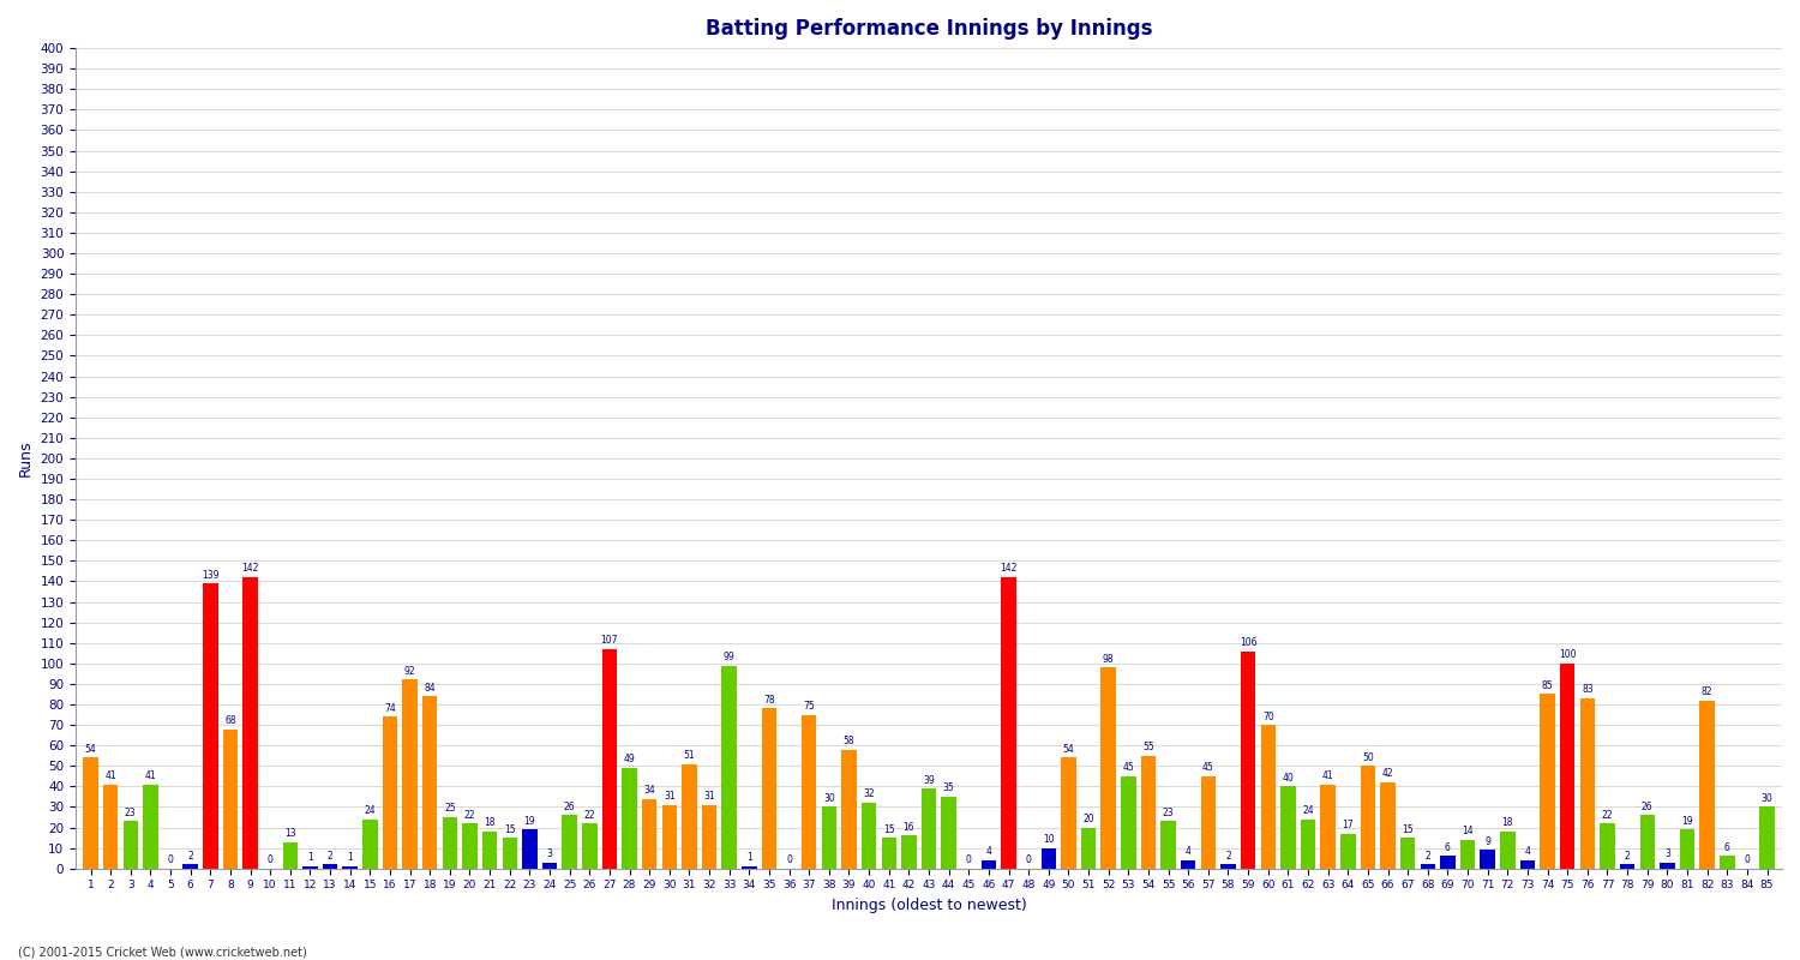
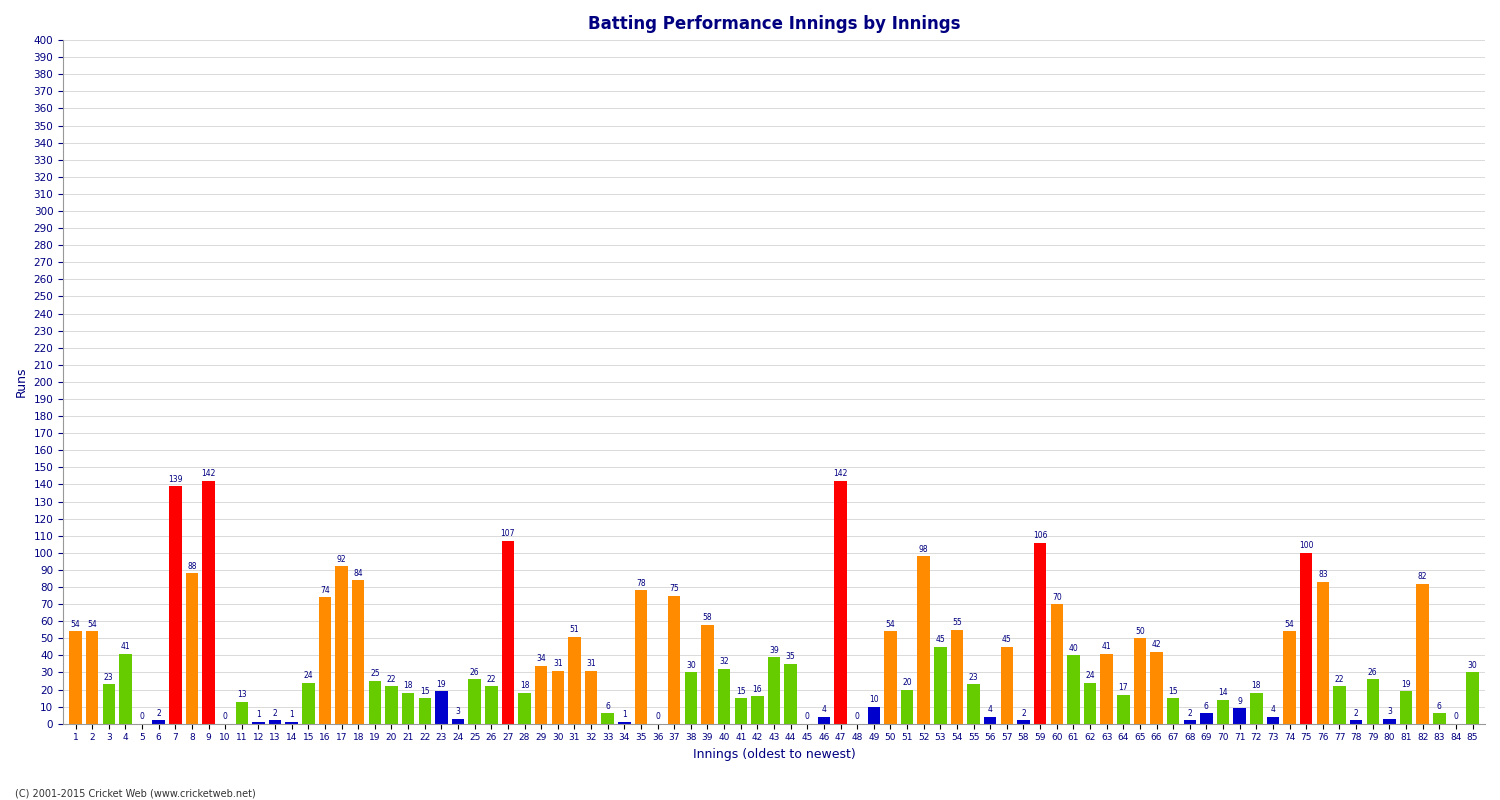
2: 41 -> 54
8: 68 -> 88
28: 49 -> 18
33: 99 -> 6
74: 85 -> 54
